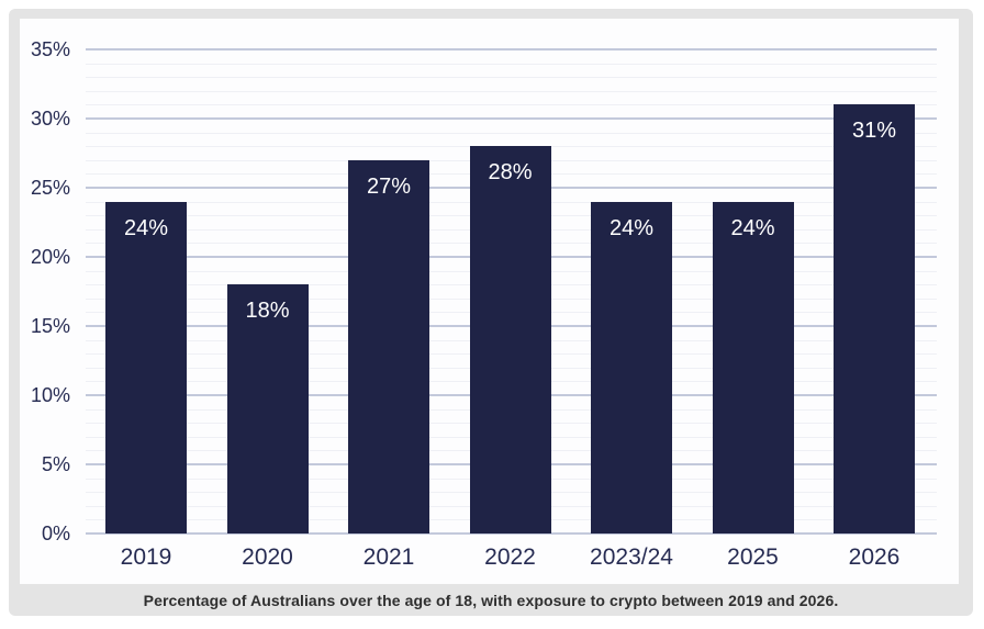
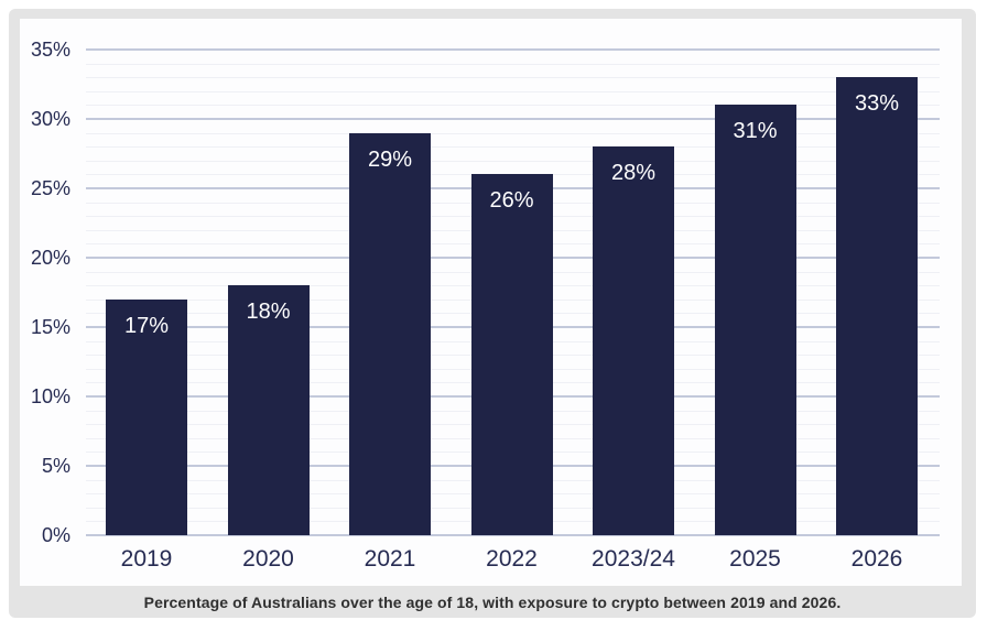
2019: 24% -> 17%
2021: 27% -> 29%
2022: 28% -> 26%
2023/24: 24% -> 28%
2025: 24% -> 31%
2026: 31% -> 33%
